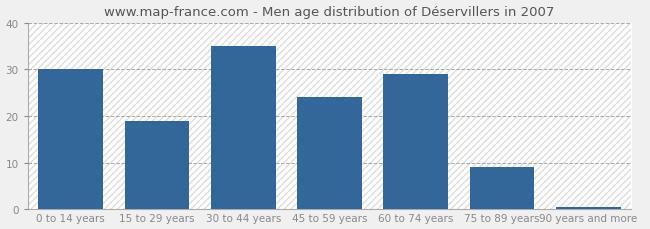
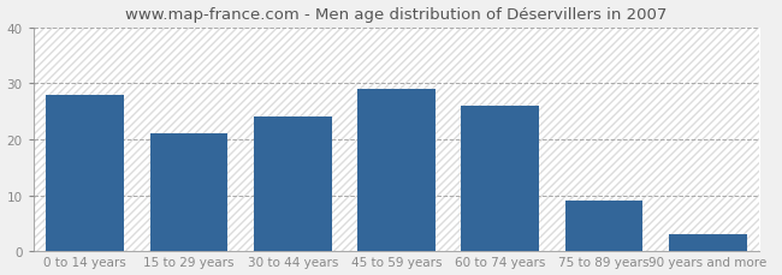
0 to 14 years: 30.0 -> 28.0
15 to 29 years: 19.0 -> 21.0
30 to 44 years: 35.0 -> 24.0
45 to 59 years: 24.0 -> 29.0
60 to 74 years: 29.0 -> 26.0
90 years and more: 0.5 -> 3.0
